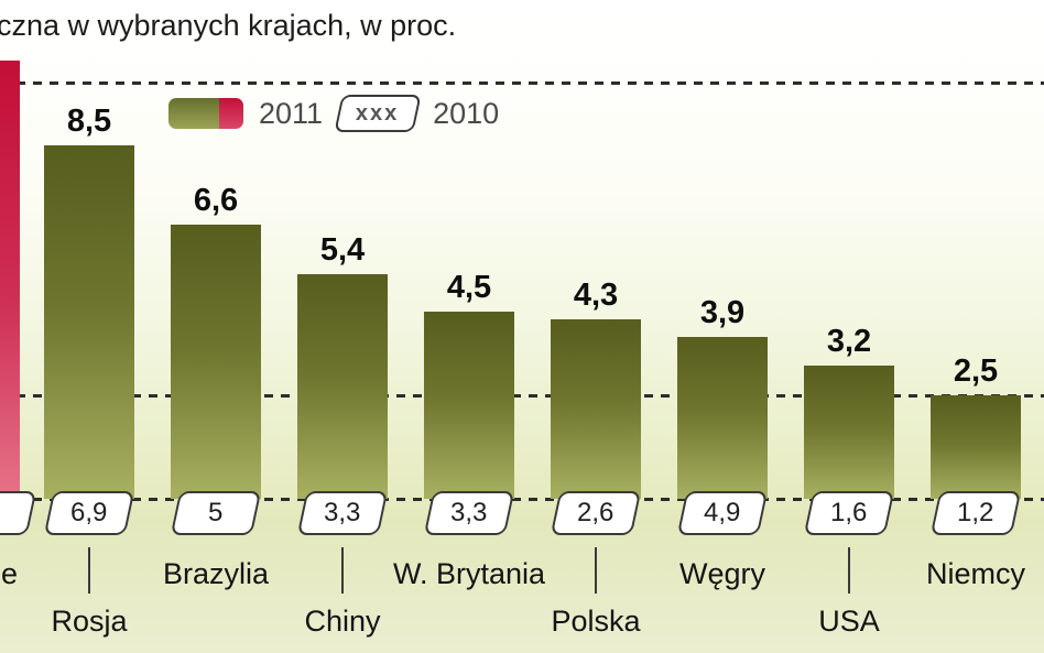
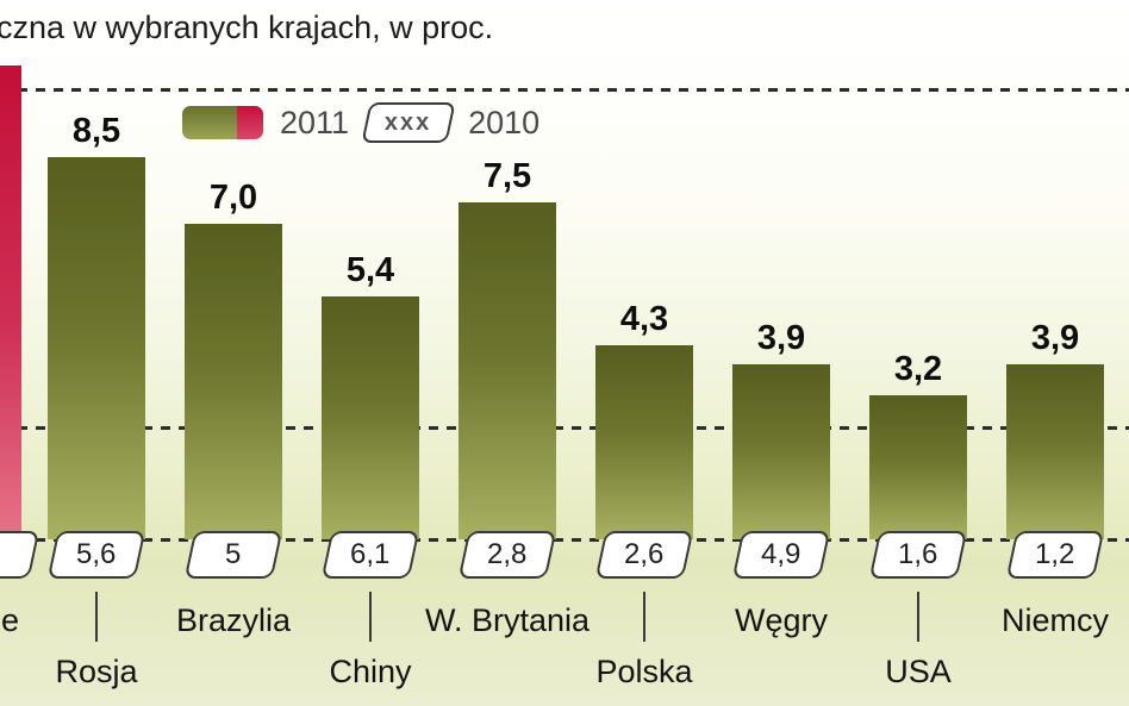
2010/Rosja: 6,9 -> 5,6
2011/Brazylia: 6,6 -> 7,0
2010/Chiny: 3,3 -> 6,1
2011/W. Brytania: 4,5 -> 7,5
2010/W. Brytania: 3,3 -> 2,8
2011/Niemcy: 2,5 -> 3,9
